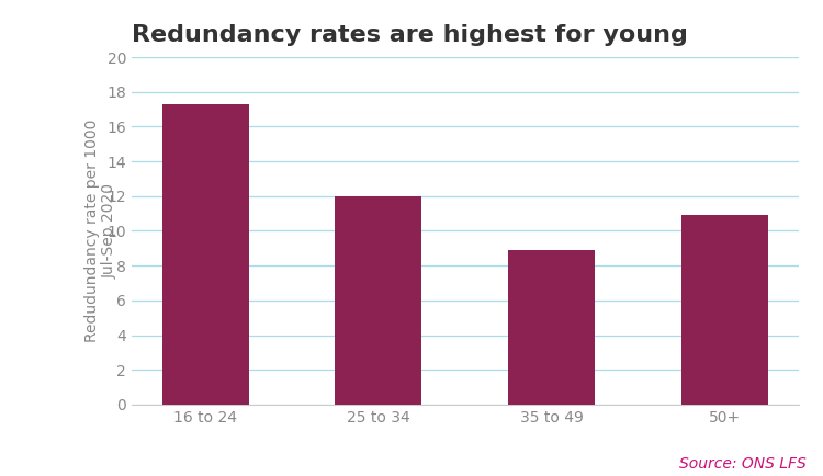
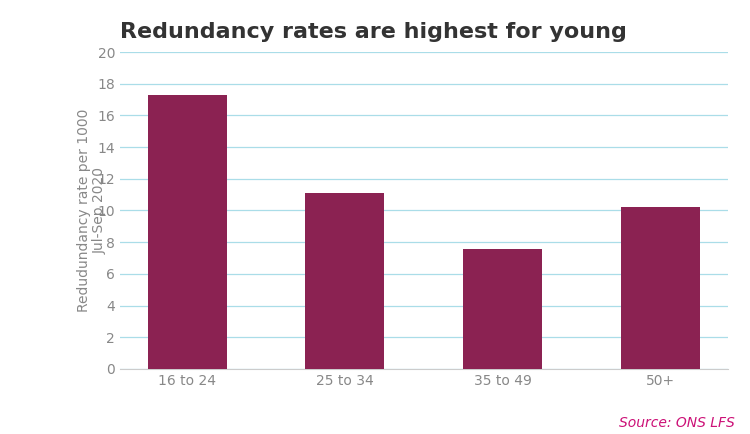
25 to 34: 12.0 -> 11.1
35 to 49: 8.9 -> 7.6
50+: 10.9 -> 10.2
